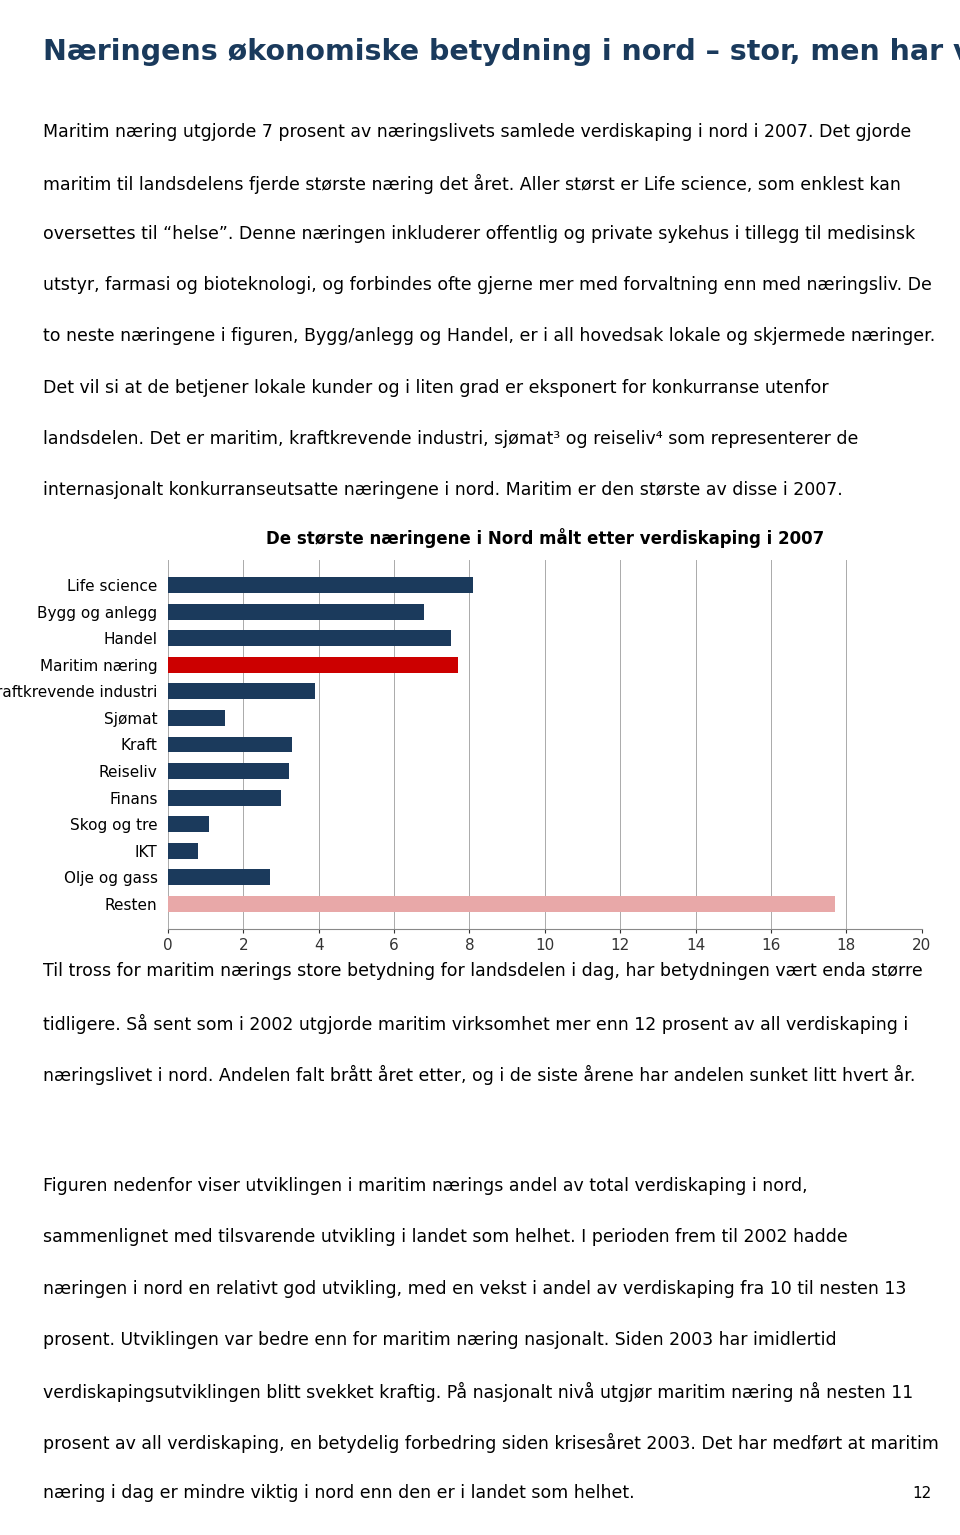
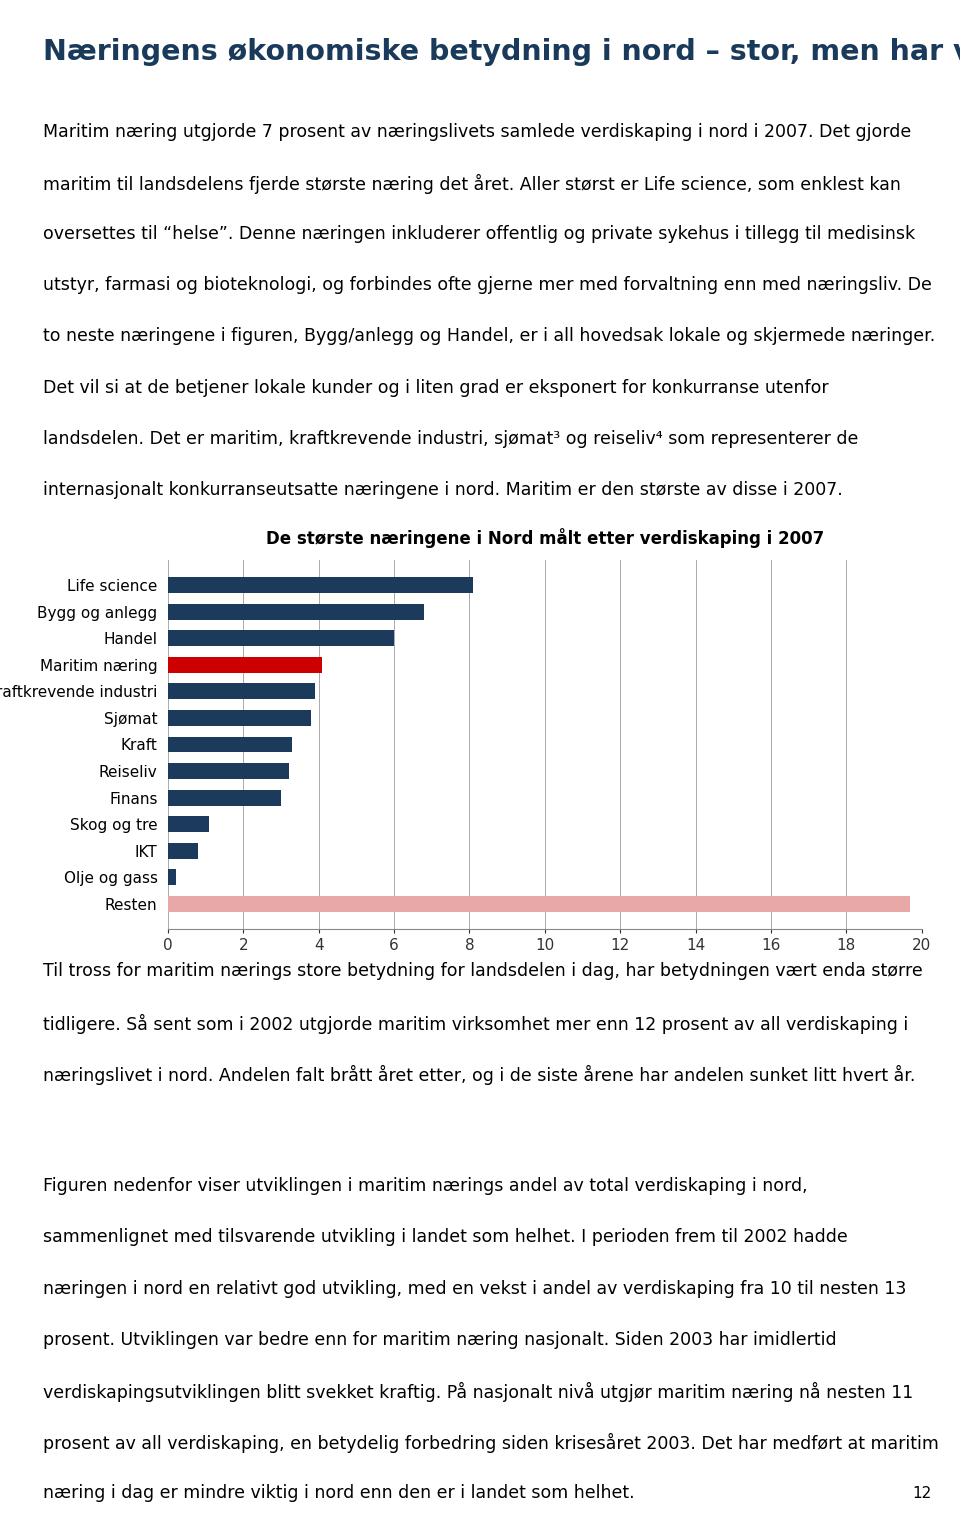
Handel: 7.5 -> 6.0
Maritim næring: 7.7 -> 4.1
Sjømat: 1.5 -> 3.8
Olje og gass: 2.7 -> 0.2
Resten: 17.7 -> 19.7
